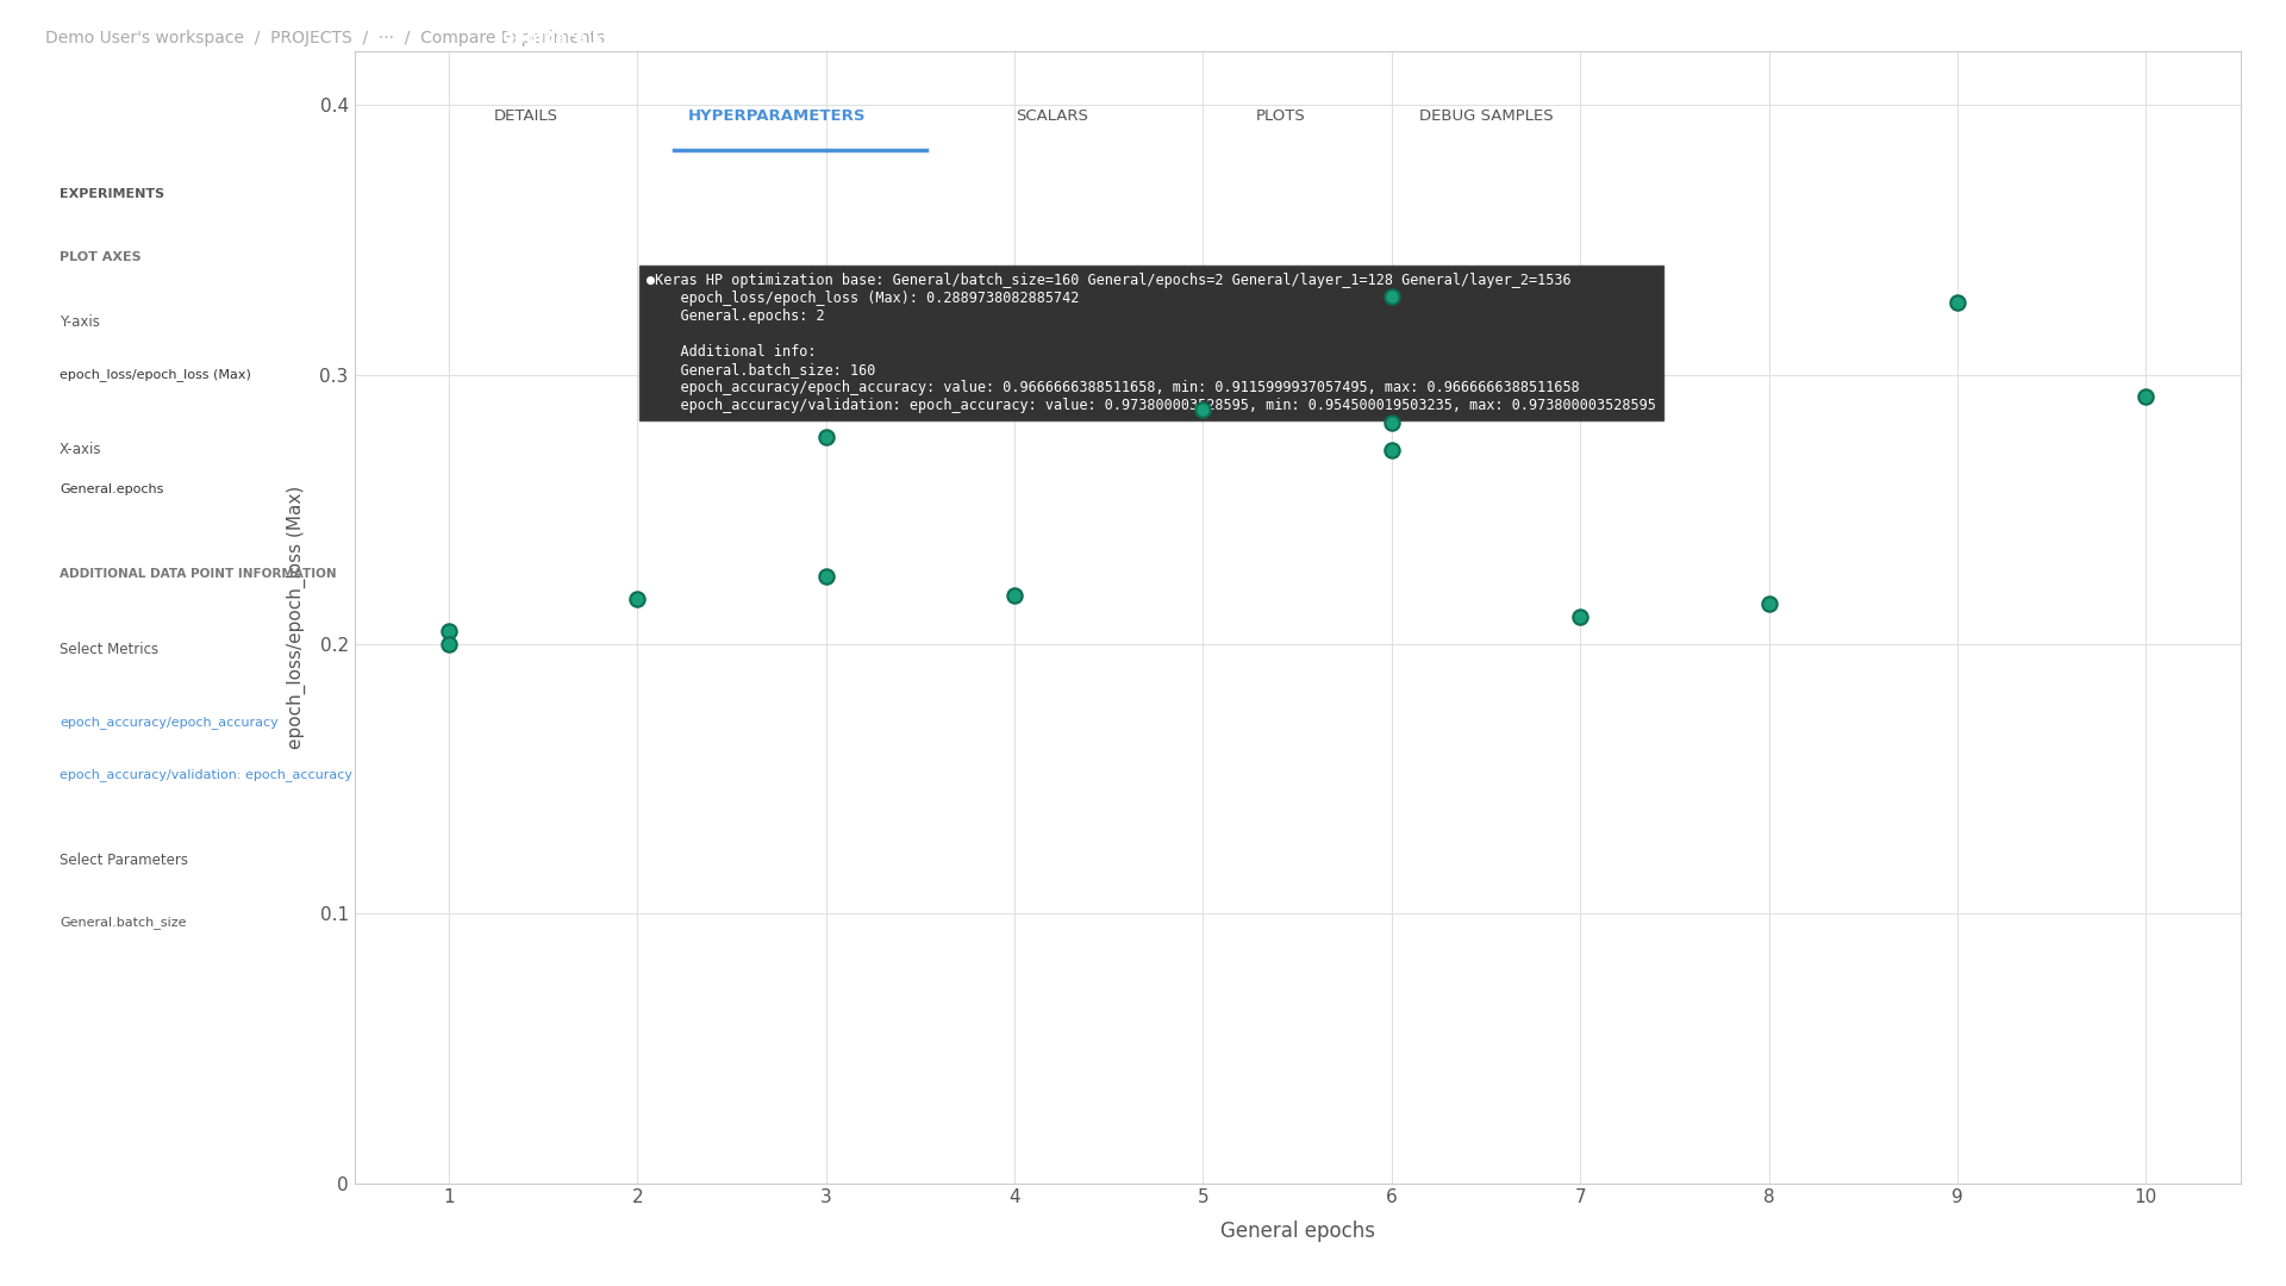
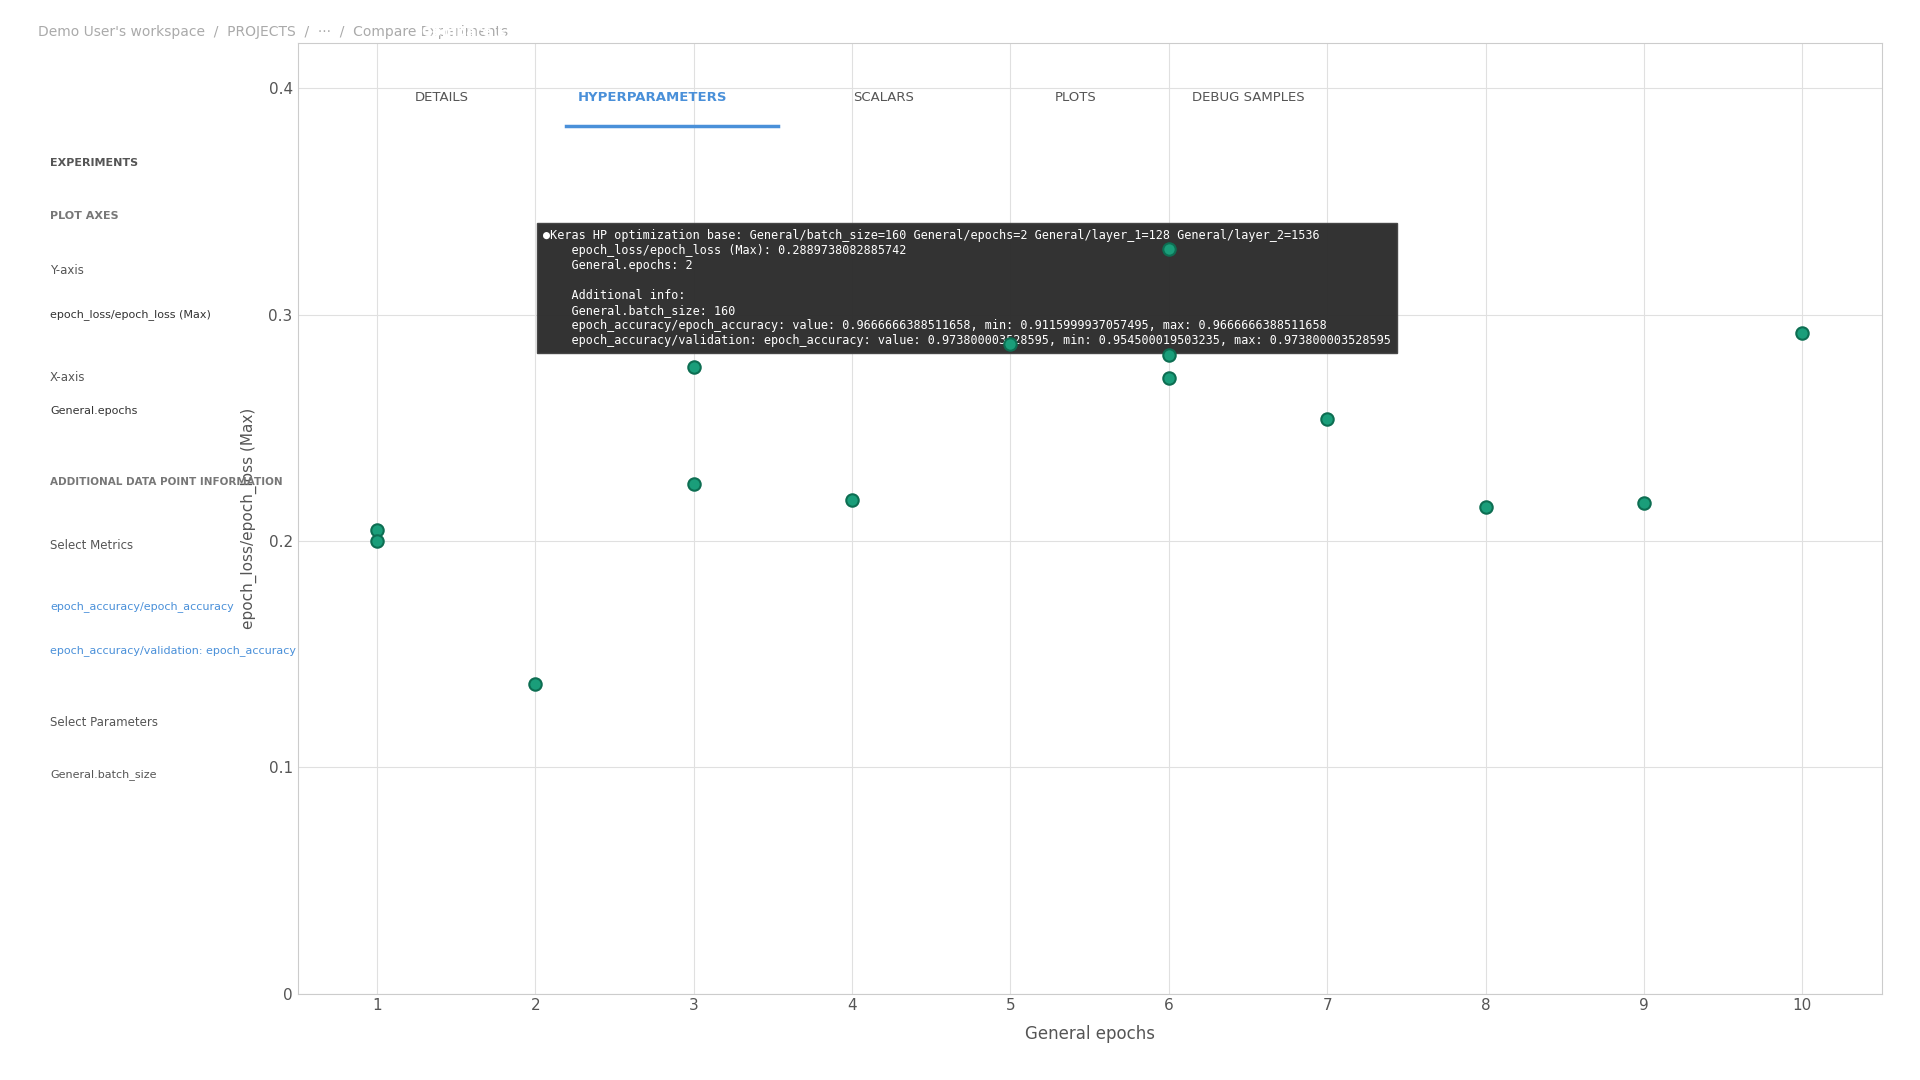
2: 0.217 -> 0.137
7: 0.210 -> 0.254
9: 0.327 -> 0.217
